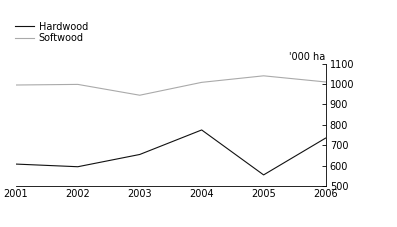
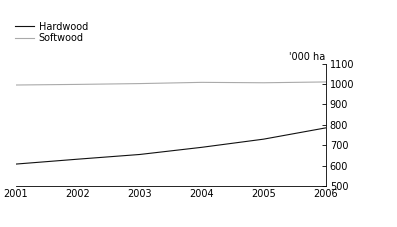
Hardwood/2002: 595 -> 632
Softwood/2003: 945 -> 1002
Hardwood/2004: 775 -> 690
Hardwood/2005: 555 -> 730
Softwood/2005: 1040 -> 1006
Hardwood/2006: 735 -> 785
